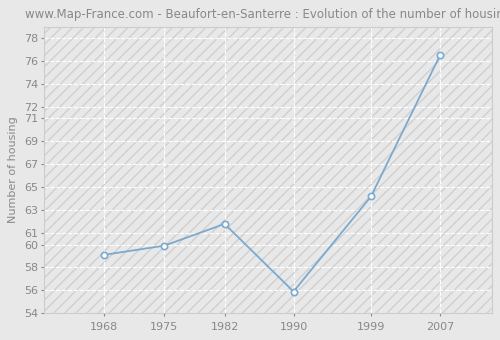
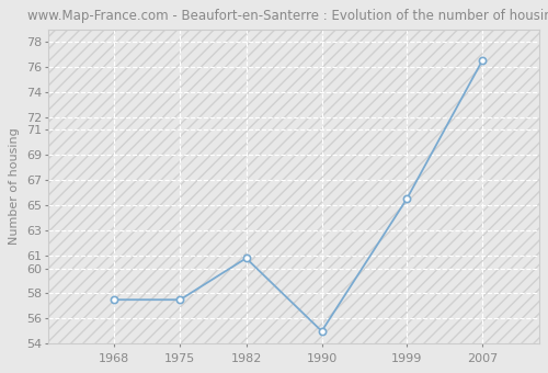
1968: 59.1 -> 57.5
1975: 59.9 -> 57.5
1982: 61.8 -> 60.8
1990: 55.9 -> 55.0
1999: 64.2 -> 65.5
